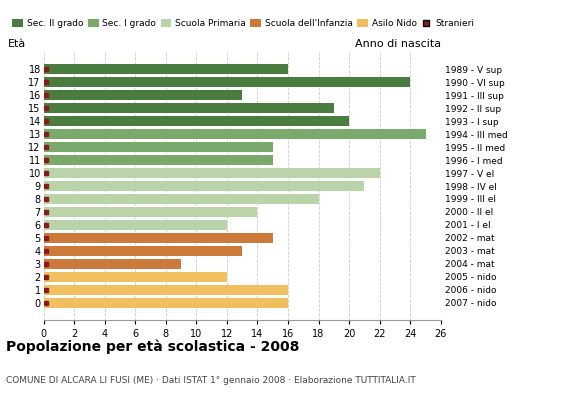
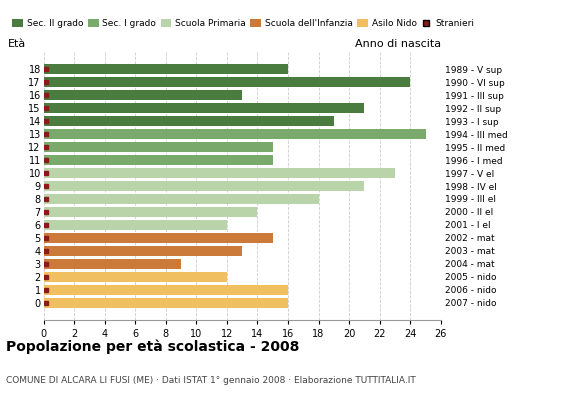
15: 19 -> 21
14: 20 -> 19
10: 22 -> 23
